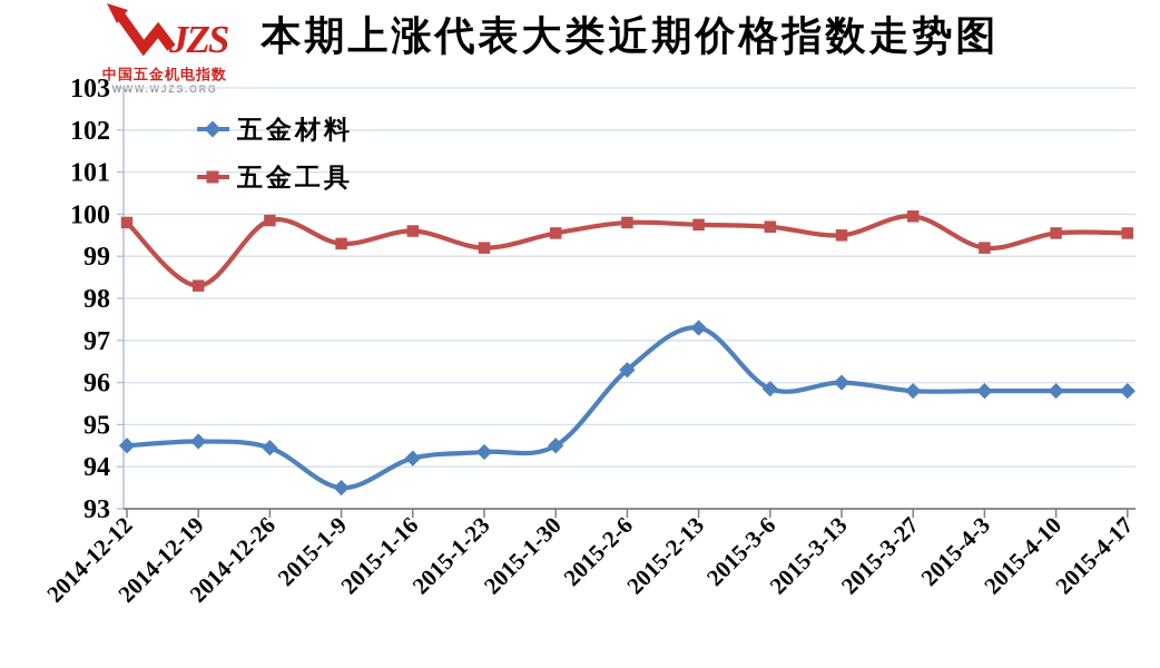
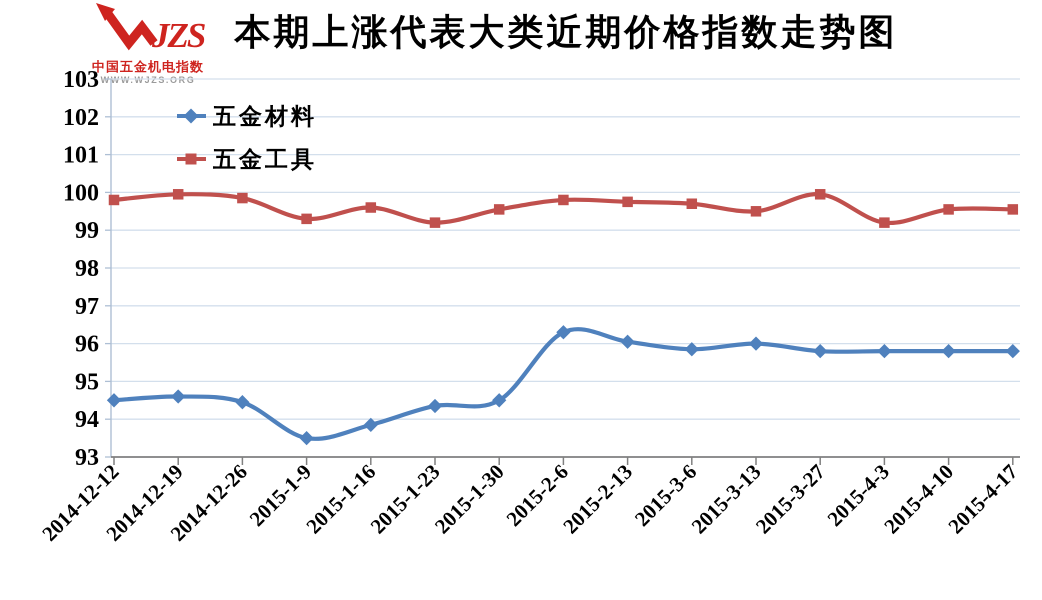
五金工具/2014-12-19: 98.3 -> 100.0
五金材料/2015-1-16: 94.2 -> 93.8
五金材料/2015-2-13: 97.3 -> 96.0
